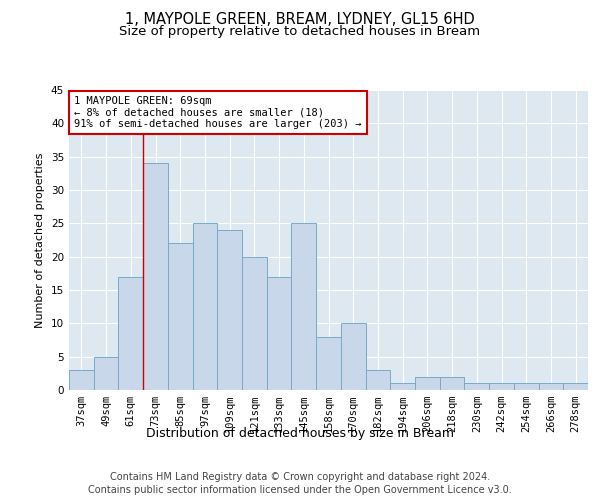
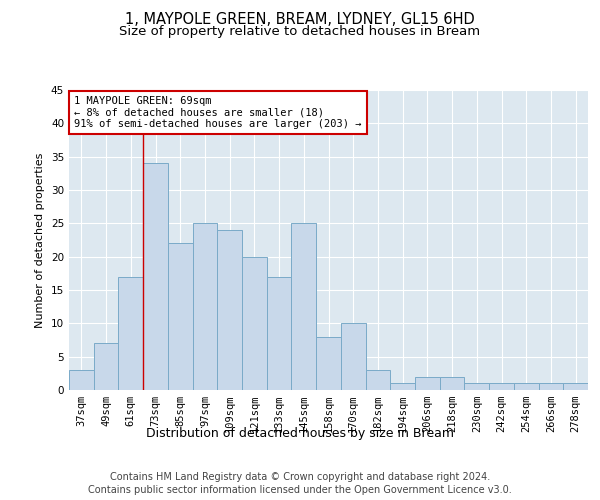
49sqm: 5 -> 7
